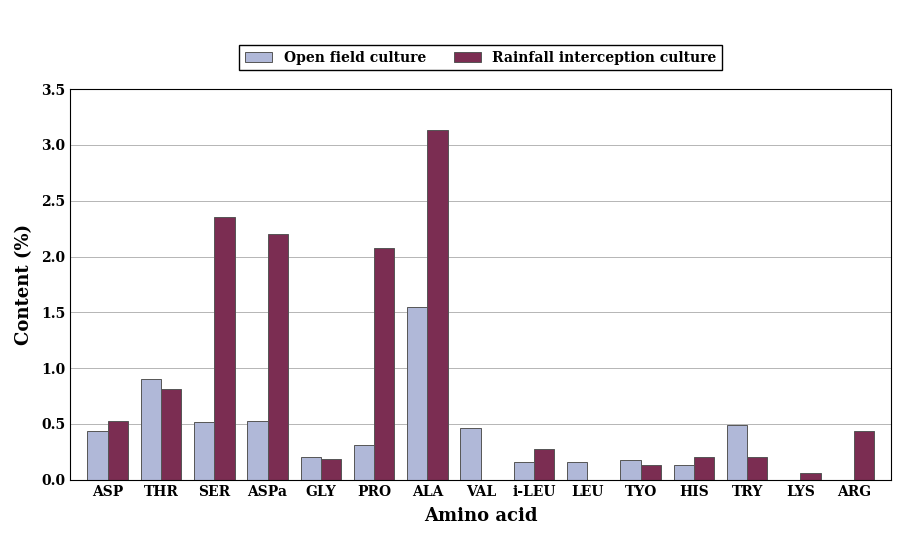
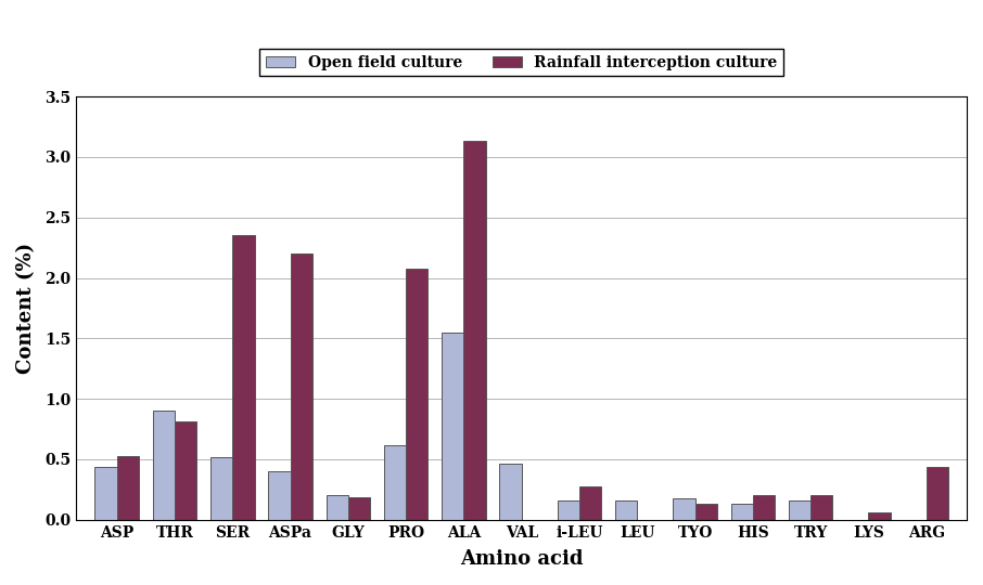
Open field culture/ASPa: 0.53 -> 0.40
Open field culture/PRO: 0.31 -> 0.62
Open field culture/TRY: 0.49 -> 0.16
